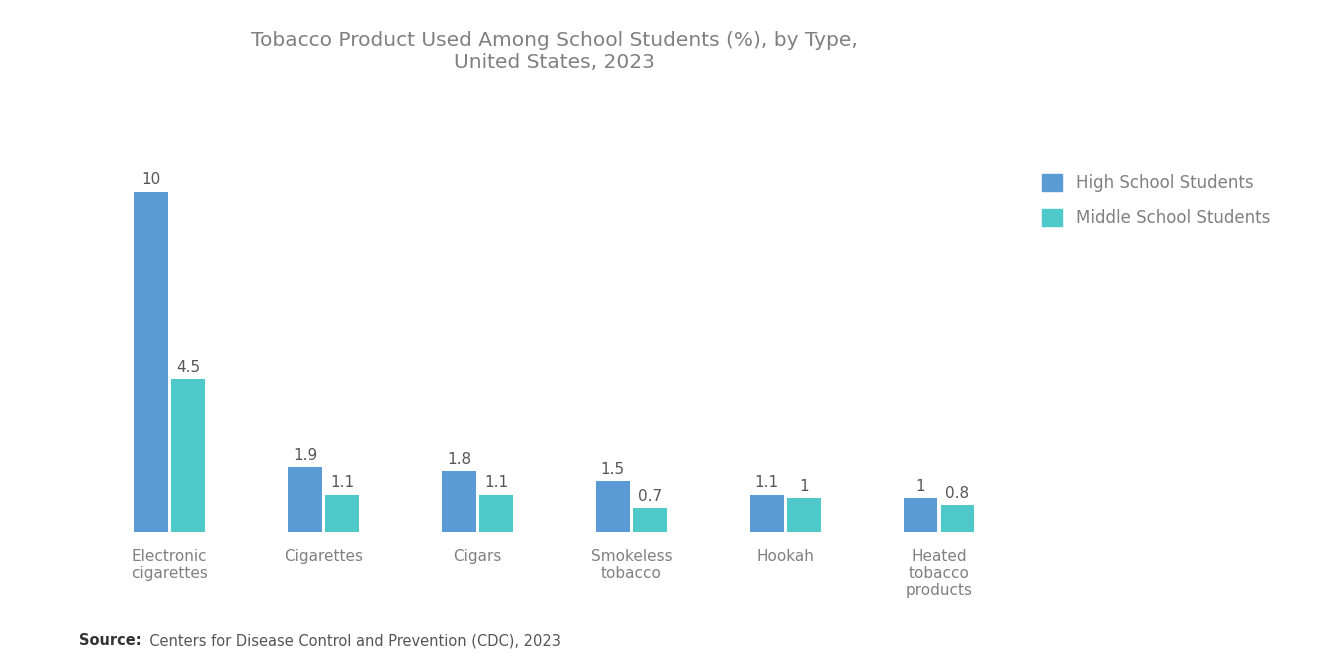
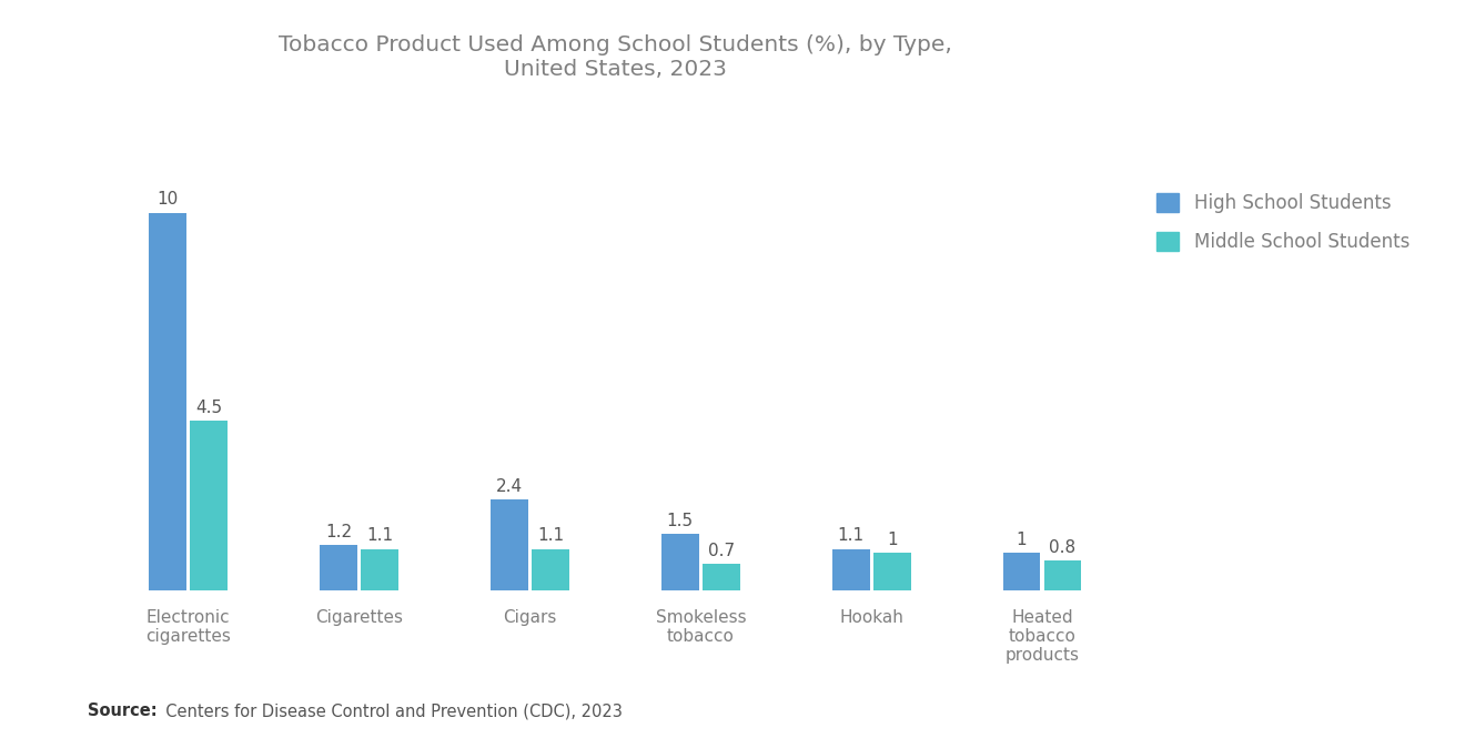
High School Students/Cigarettes: 1.9 -> 1.2
High School Students/Cigars: 1.8 -> 2.4
